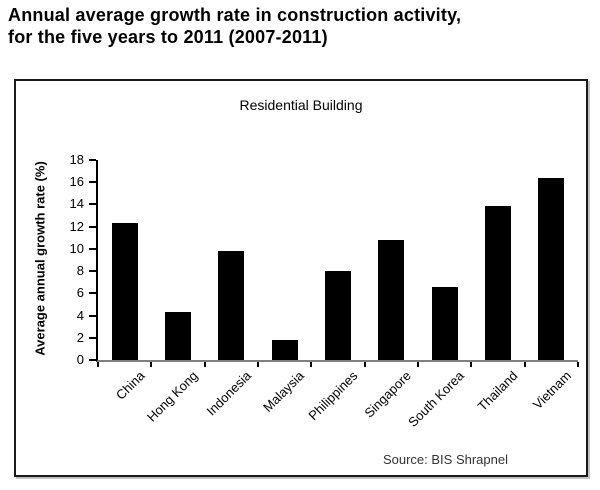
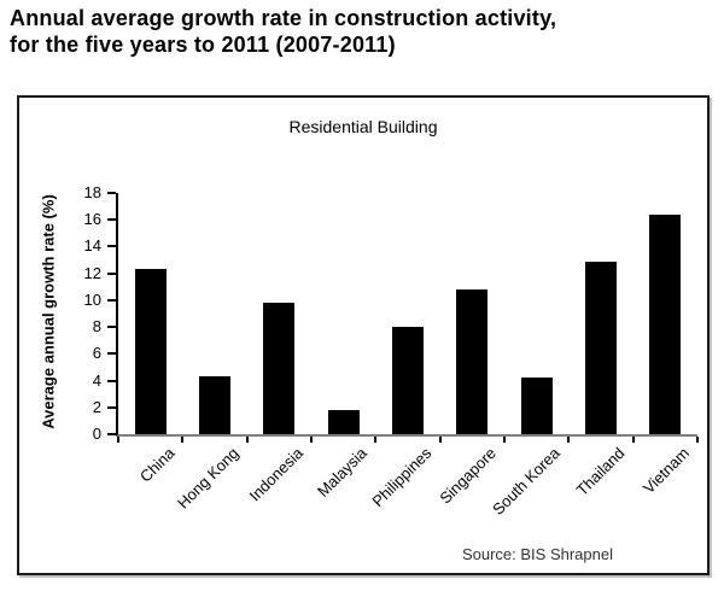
South Korea: 6.6 -> 4.2
Thailand: 13.9 -> 12.9
